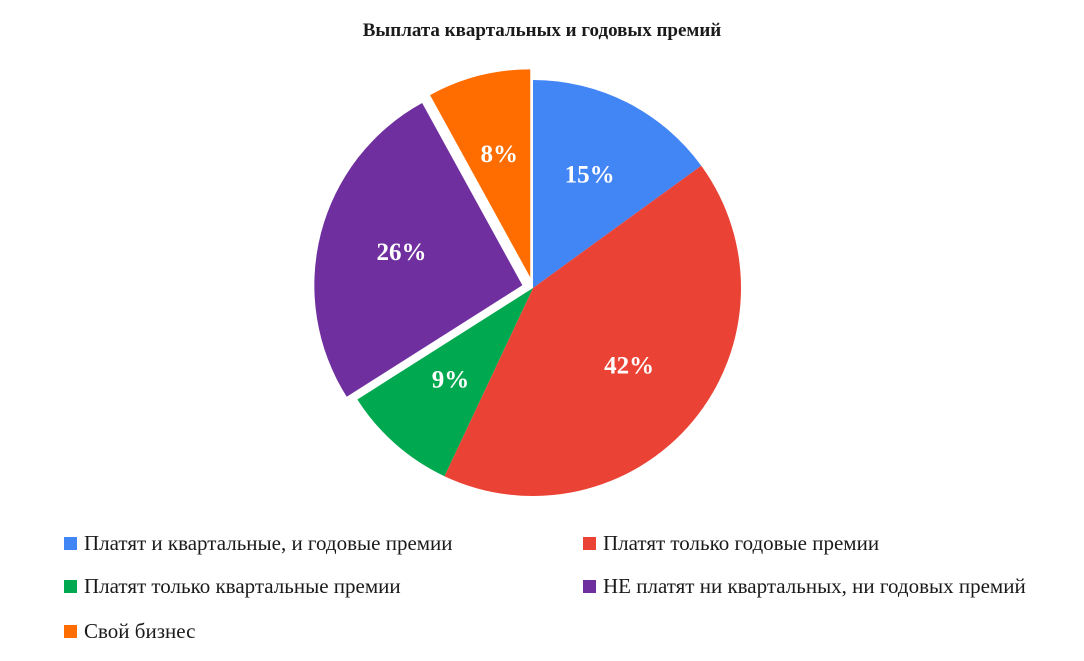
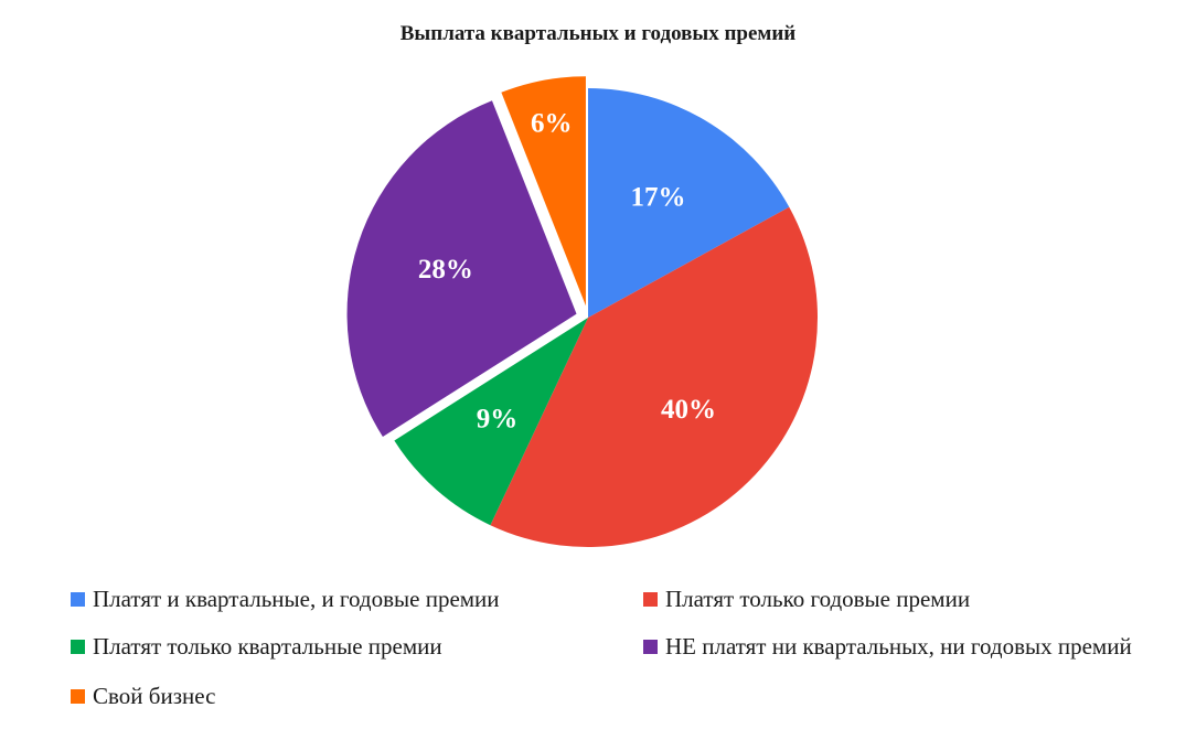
Платят и квартальные, и годовые премии: 15% -> 17%
Платят только годовые премии: 42% -> 40%
НЕ платят ни квартальных, ни годовых премий: 26% -> 28%
Свой бизнес: 8% -> 6%
